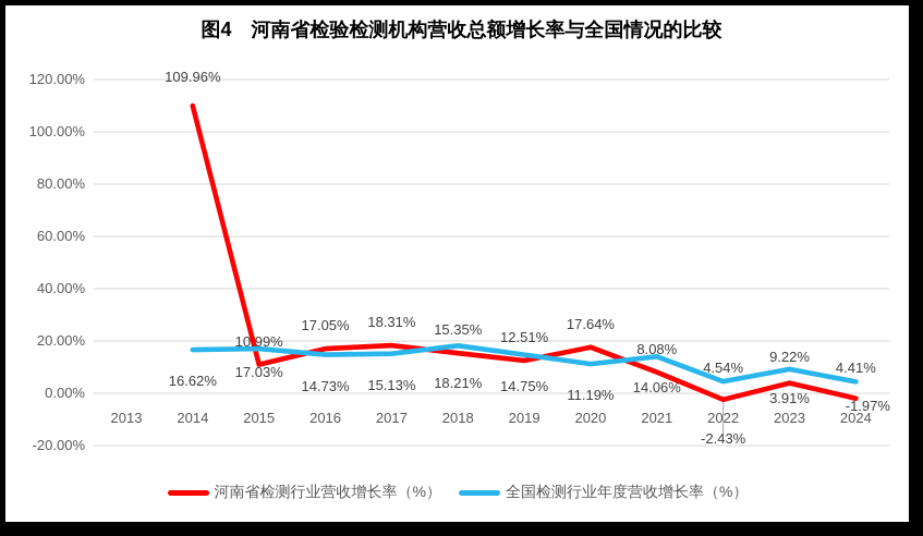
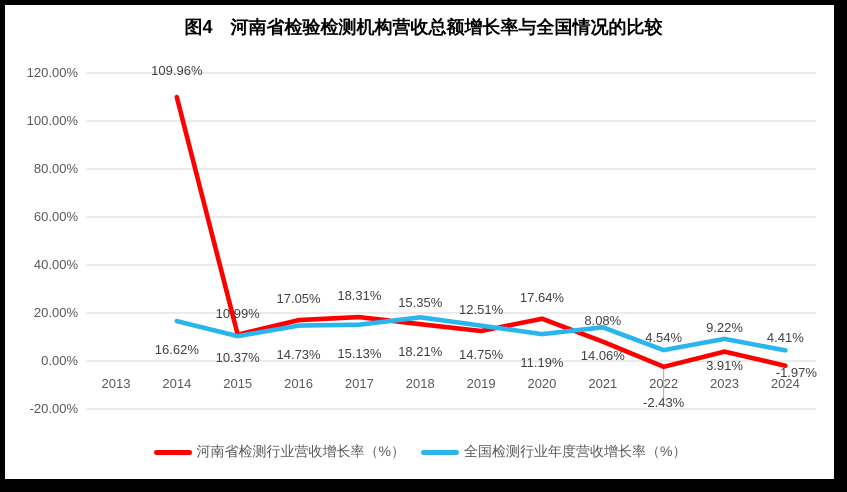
全国检测行业年度营收增长率（%）/2015: 17.03% -> 10.37%
